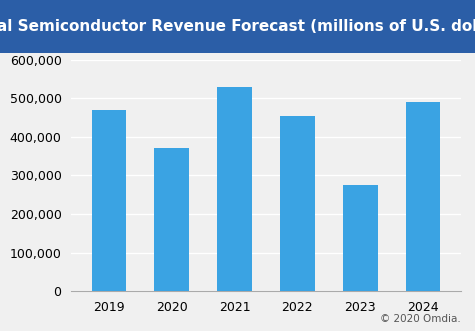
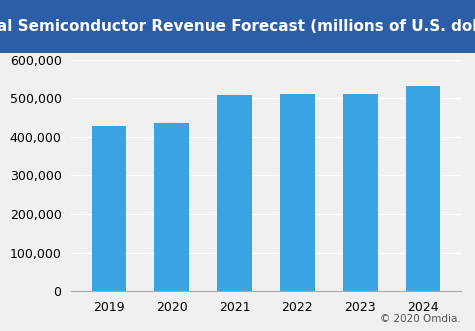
2019: 470,000 -> 427,000
2020: 370,000 -> 436,000
2021: 530,000 -> 507,000
2022: 455,000 -> 512,000
2023: 275,000 -> 512,000
2024: 490,000 -> 532,000
